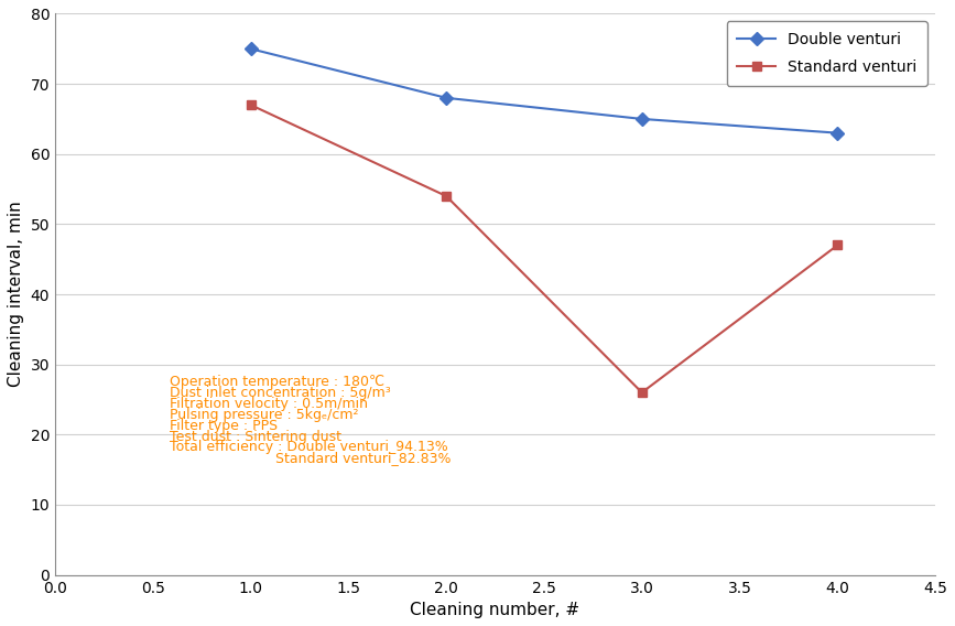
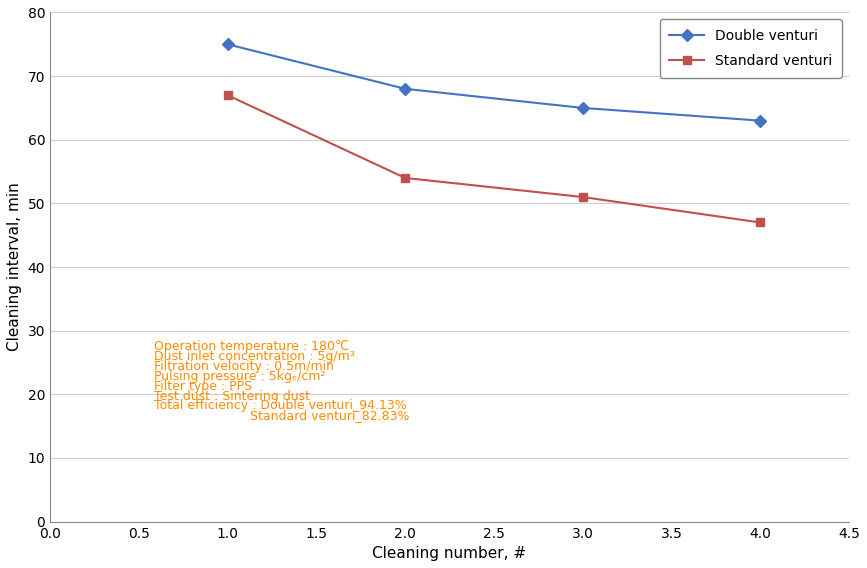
Standard venturi/3.0: 26 -> 51
